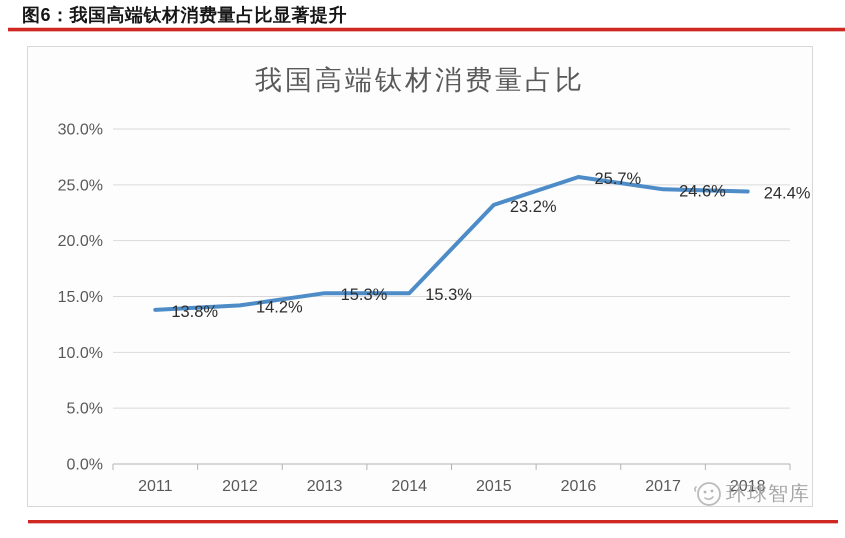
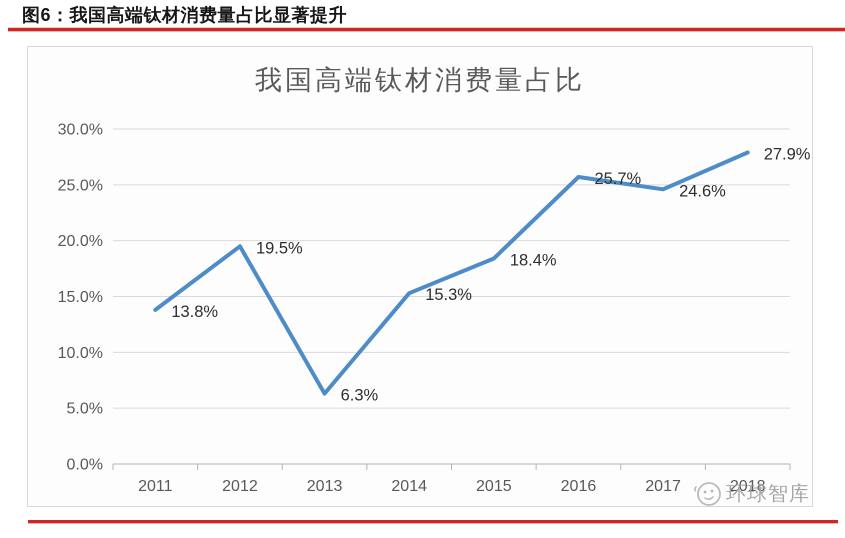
2012: 14.2% -> 19.5%
2013: 15.3% -> 6.3%
2015: 23.2% -> 18.4%
2018: 24.4% -> 27.9%
